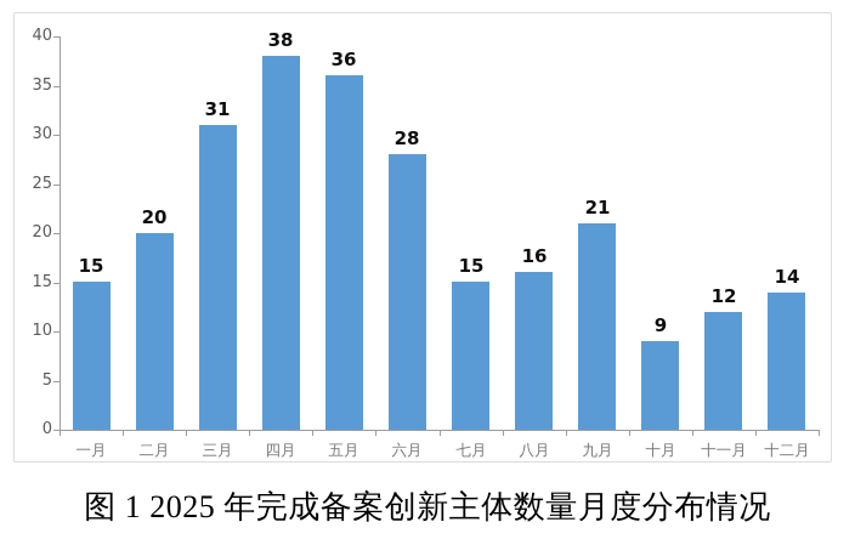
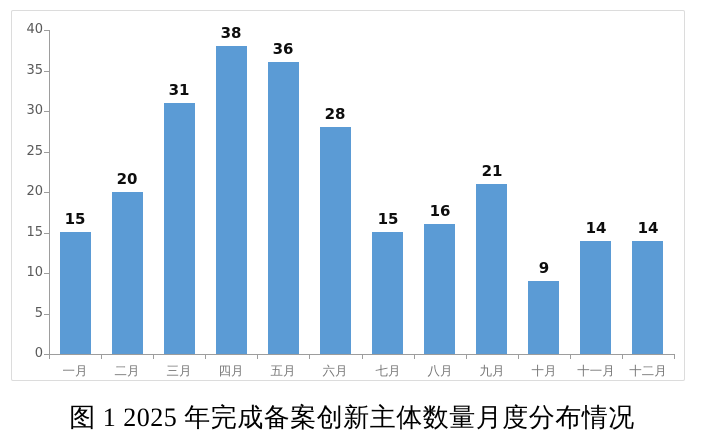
十一月: 12 -> 14
